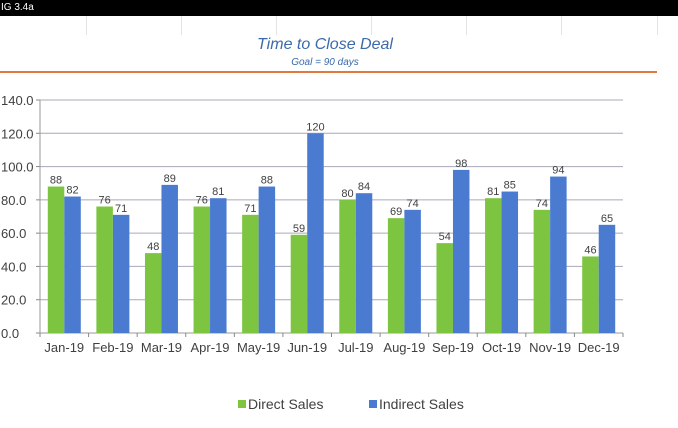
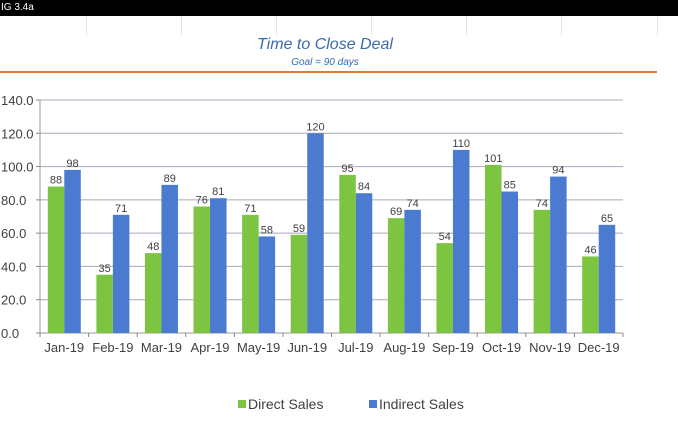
Indirect Sales/Jan-19: 82 -> 98
Direct Sales/Feb-19: 76 -> 35
Indirect Sales/May-19: 88 -> 58
Direct Sales/Jul-19: 80 -> 95
Indirect Sales/Sep-19: 98 -> 110
Direct Sales/Oct-19: 81 -> 101
